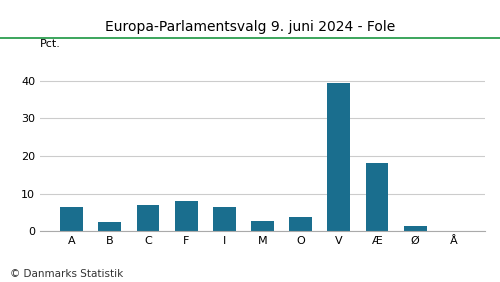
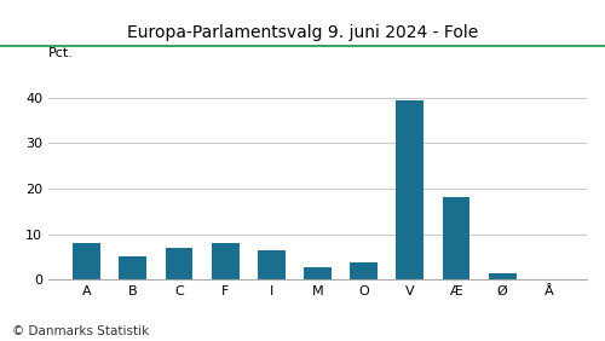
A: 6.5 -> 8.0
B: 2.5 -> 5.0
